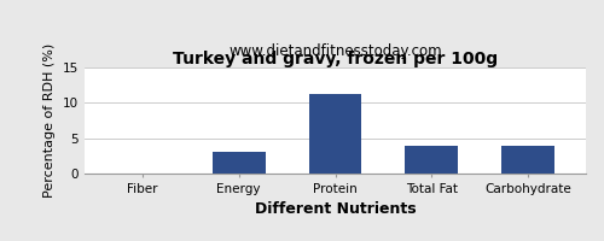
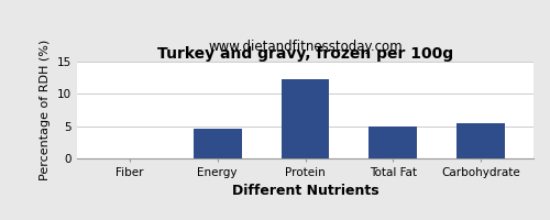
Energy: 3.0 -> 4.6
Protein: 11.2 -> 12.2
Total Fat: 4.0 -> 5.0
Carbohydrate: 4.0 -> 5.4
